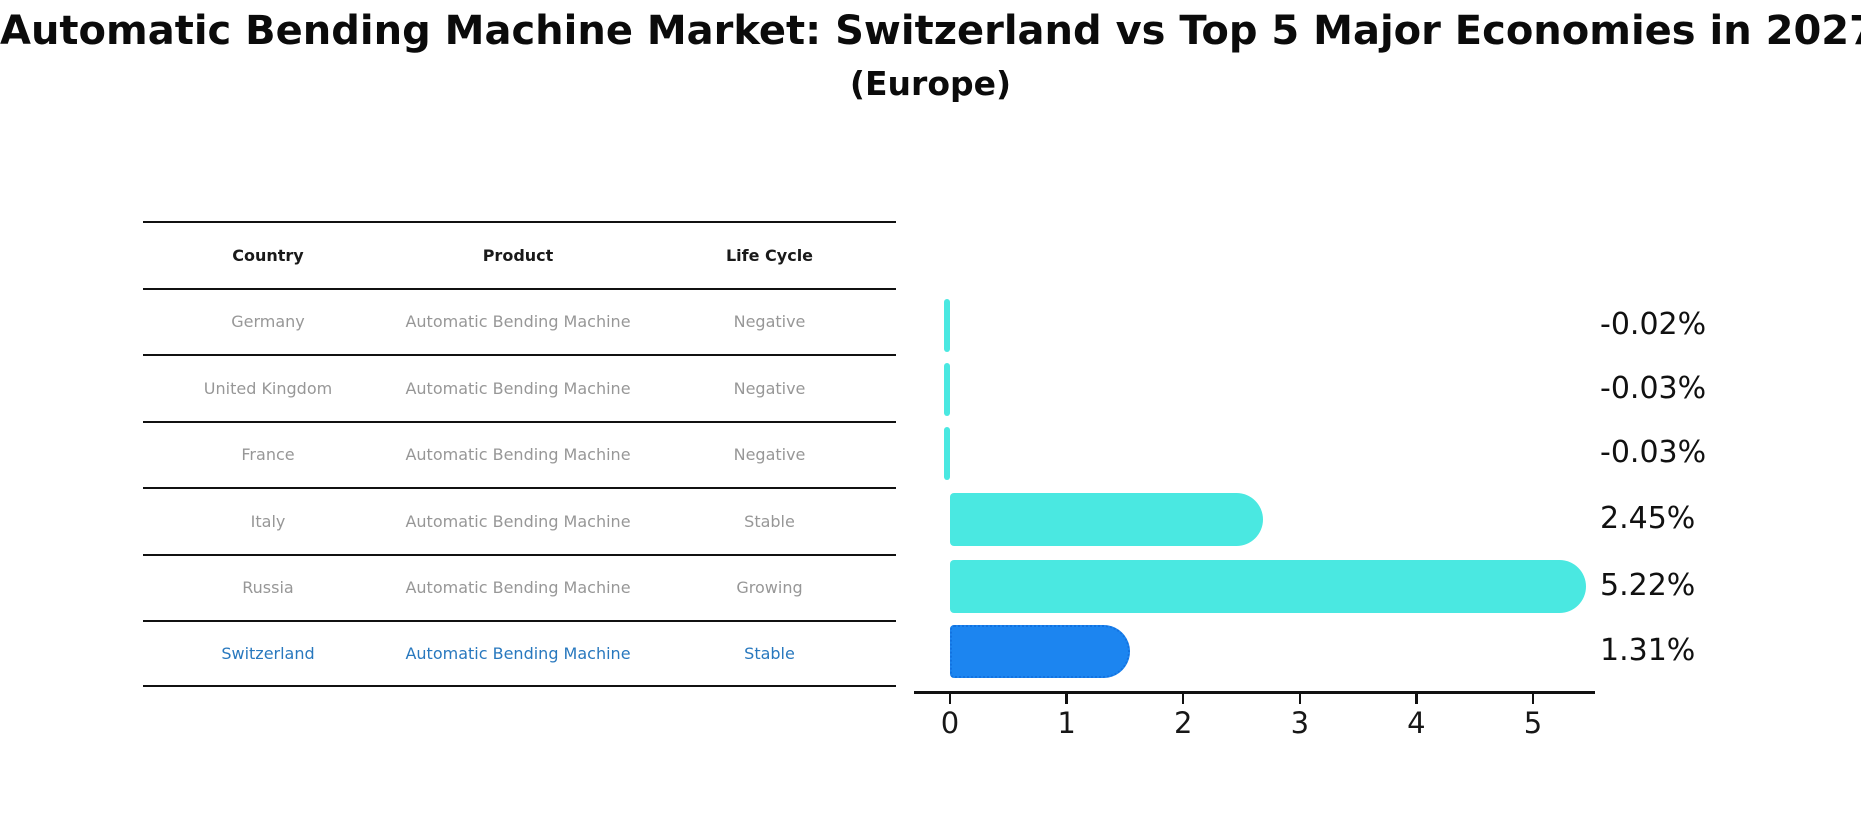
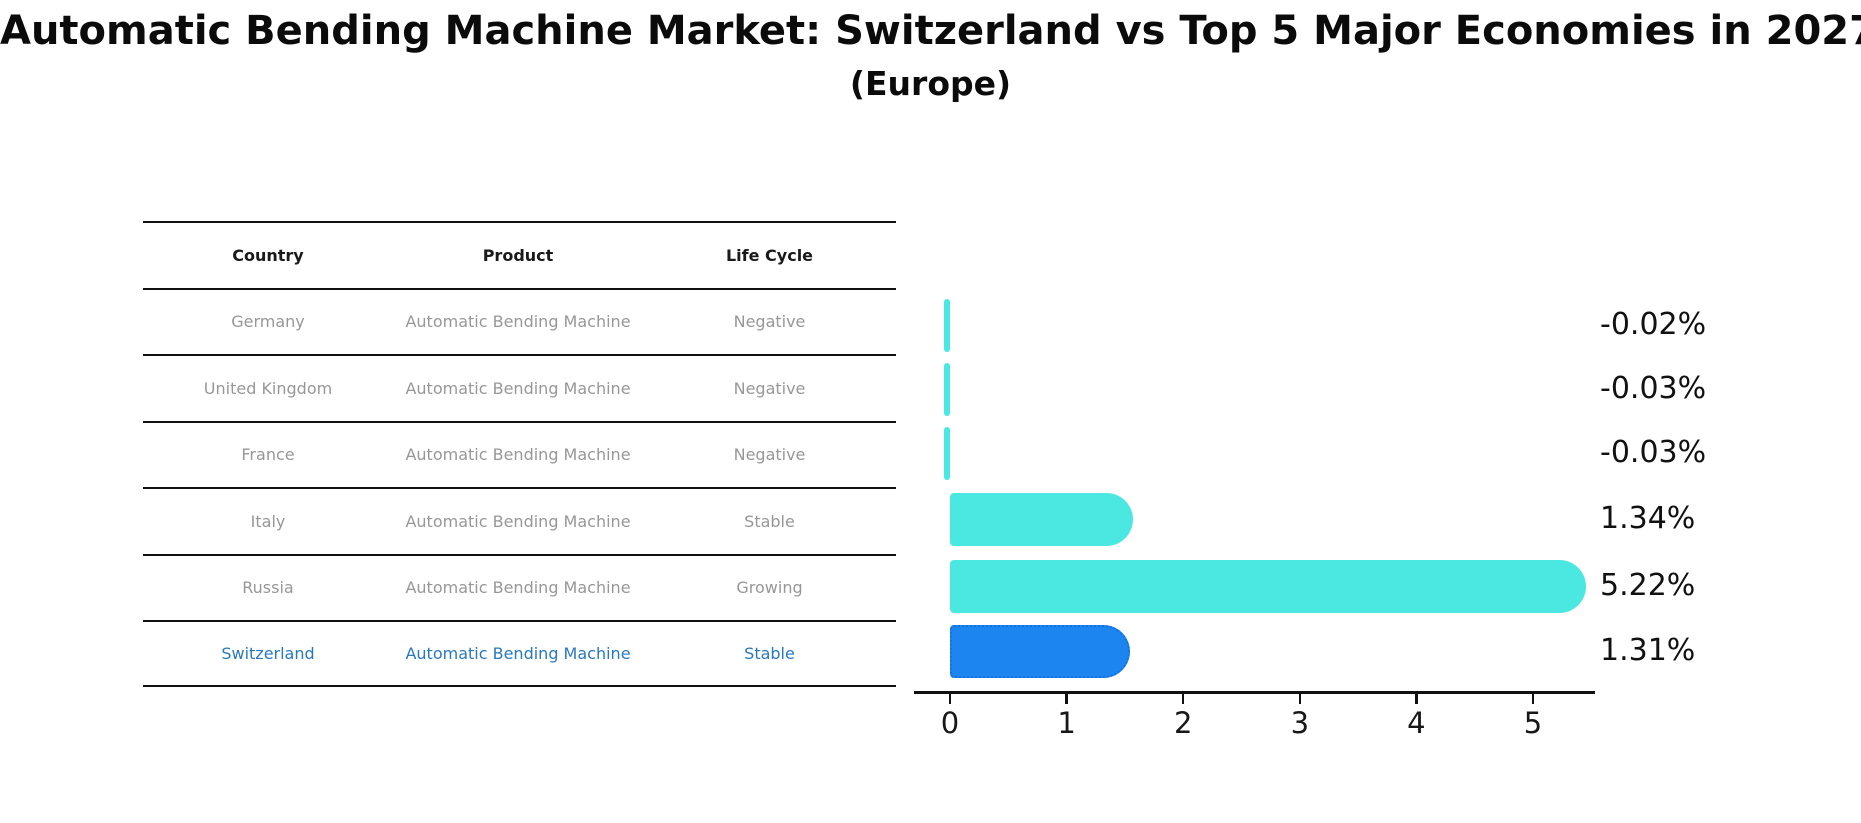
Italy: 2.45% -> 1.34%
